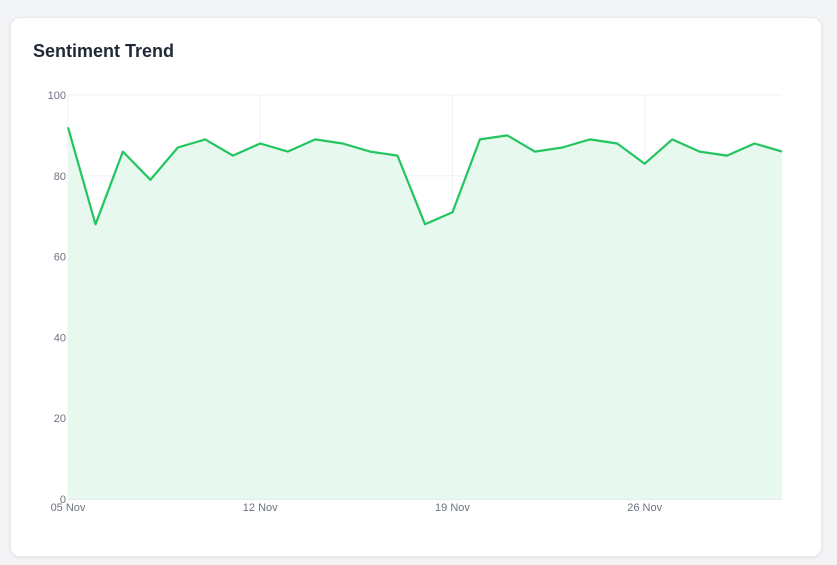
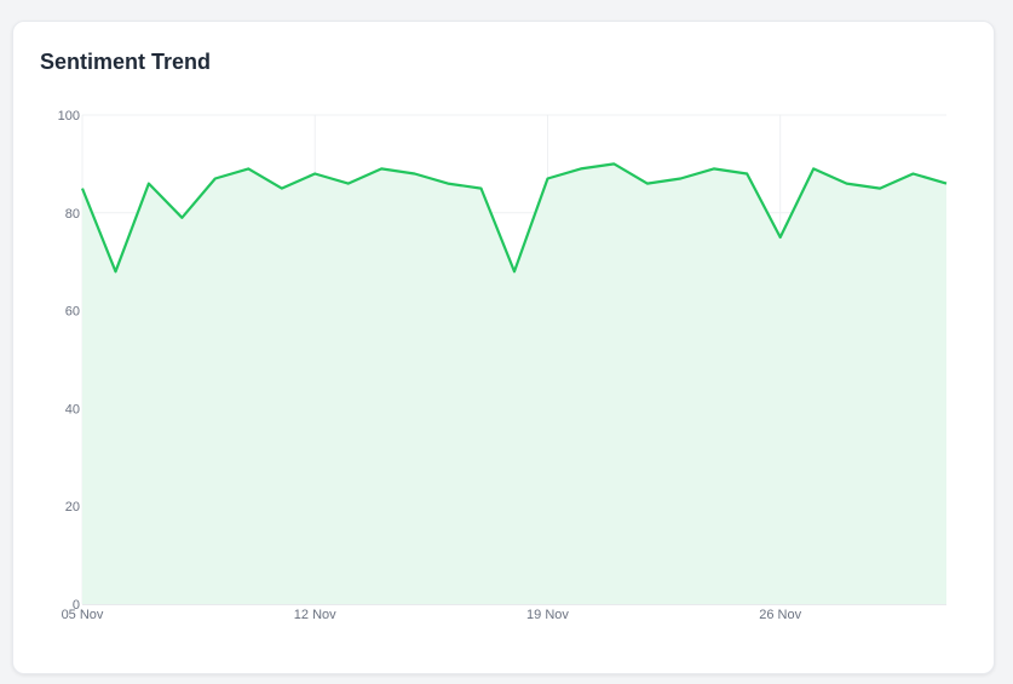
05 Nov: 92 -> 85
19 Nov: 71 -> 87
26 Nov: 83 -> 75
